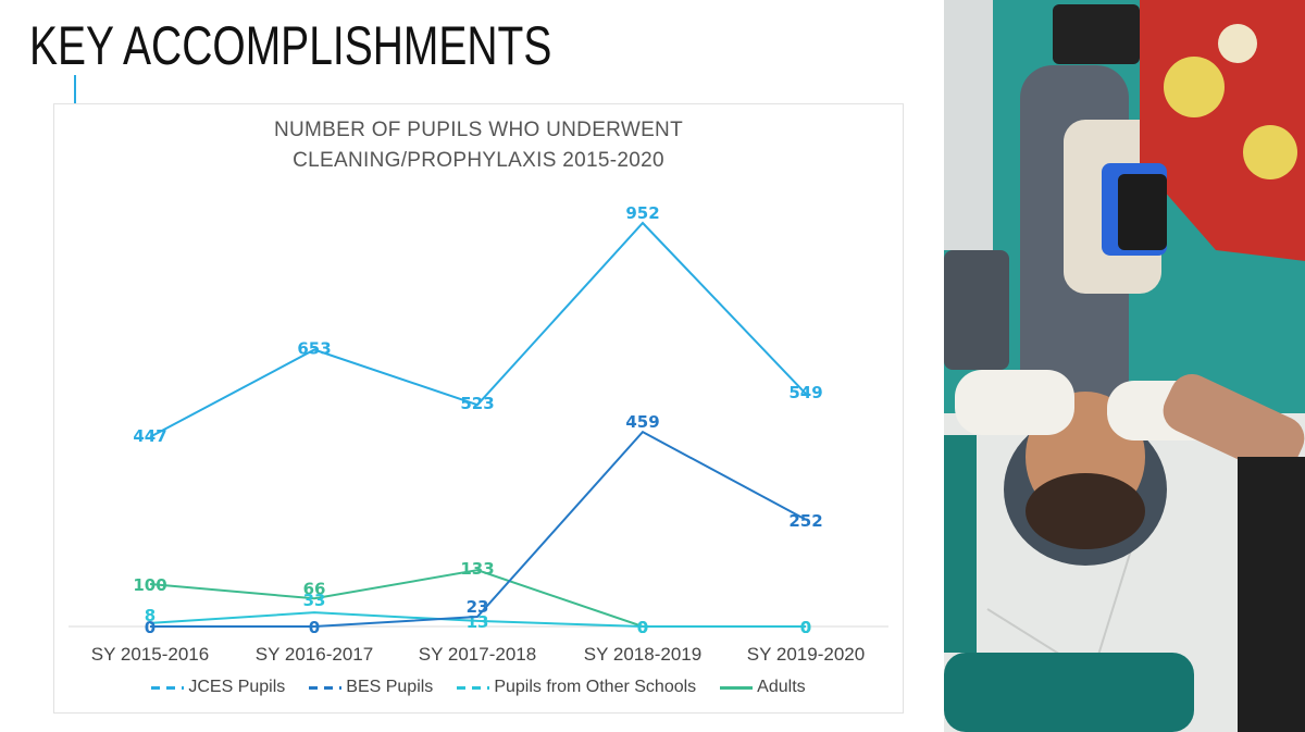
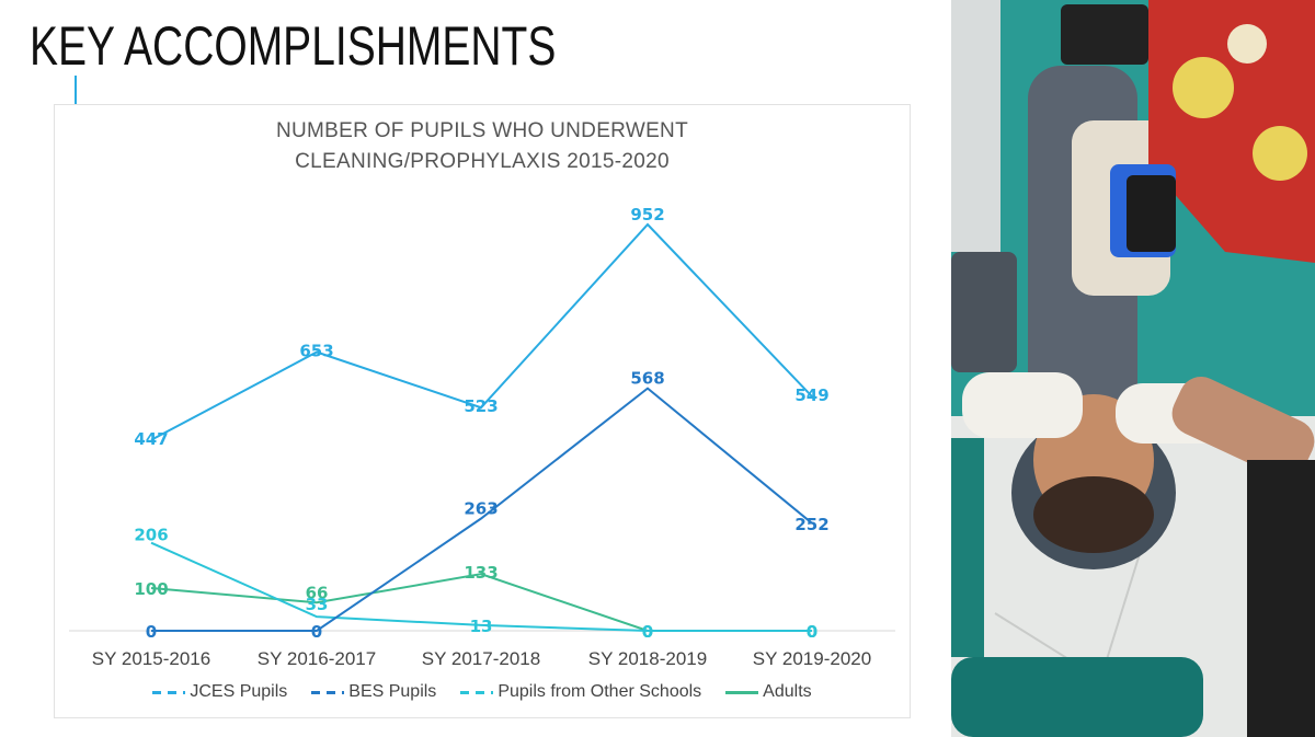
Pupils from Other Schools/SY 2015-2016: 8 -> 206
BES Pupils/SY 2017-2018: 23 -> 263
BES Pupils/SY 2018-2019: 459 -> 568
